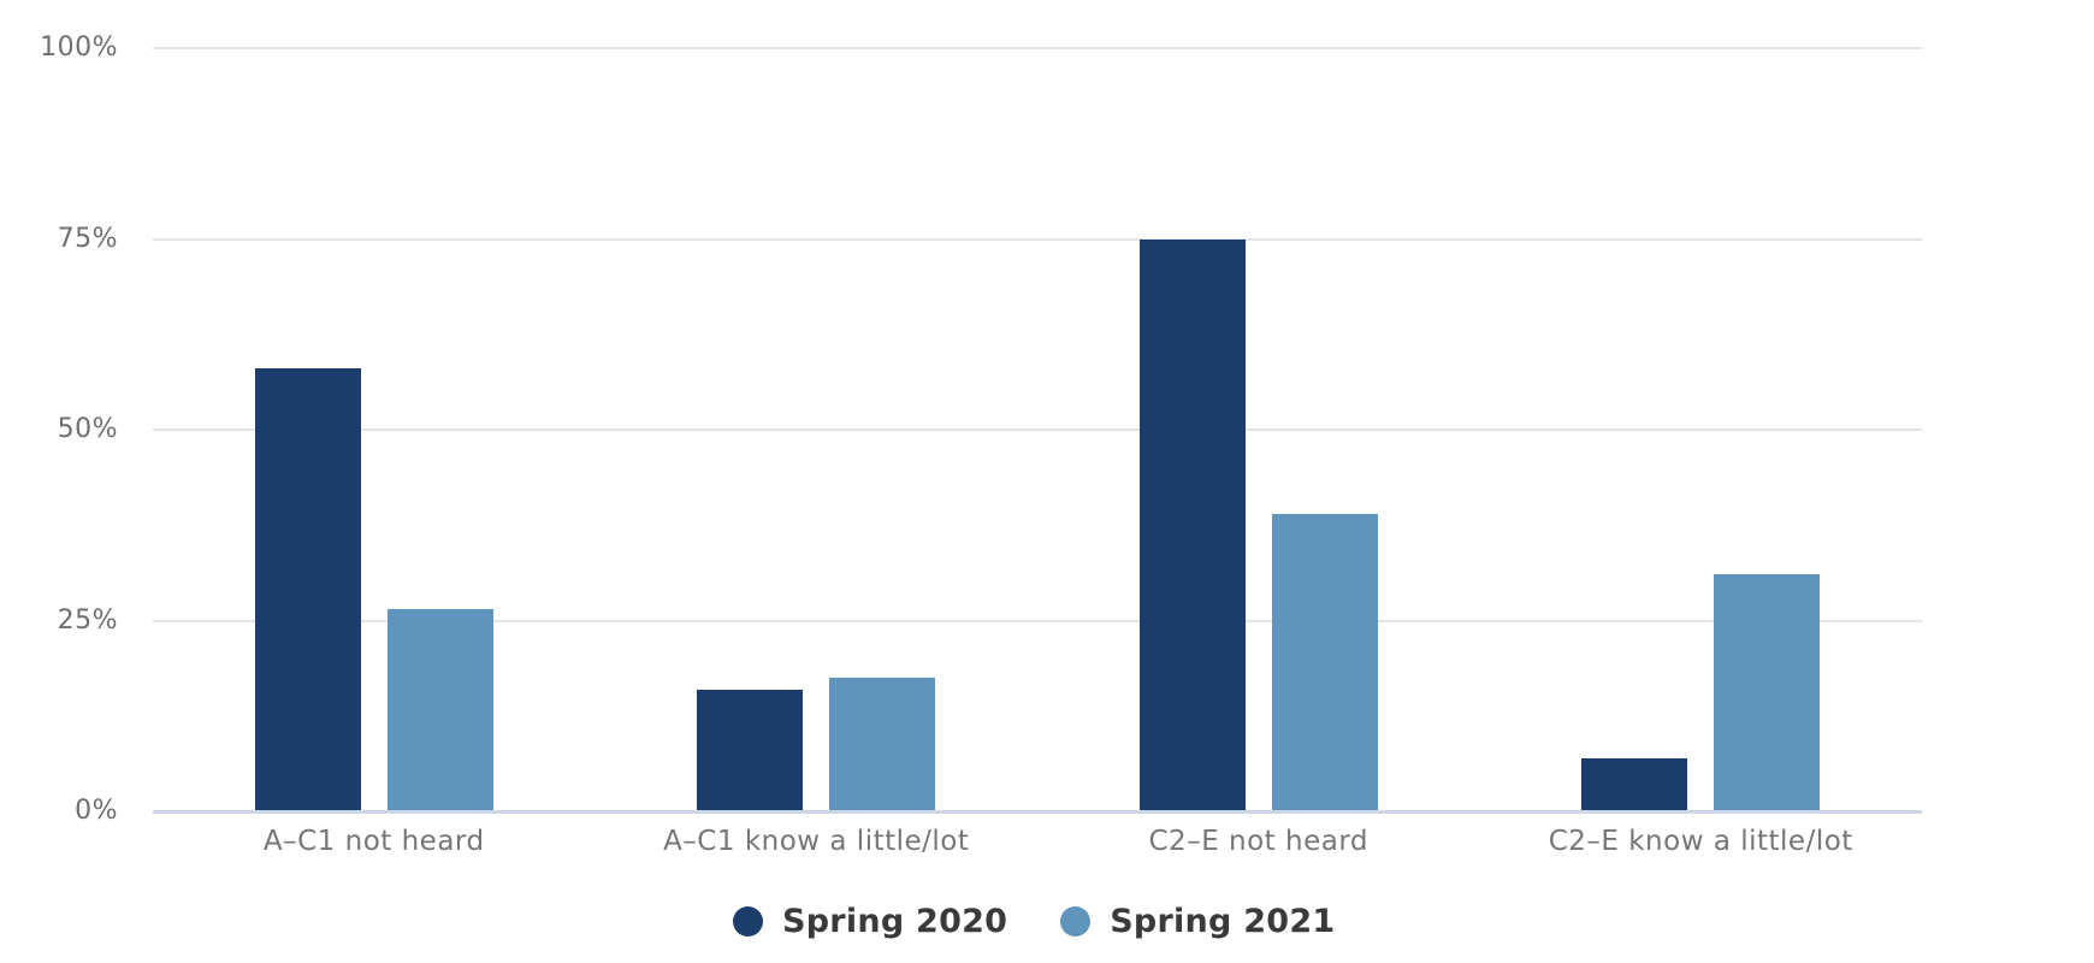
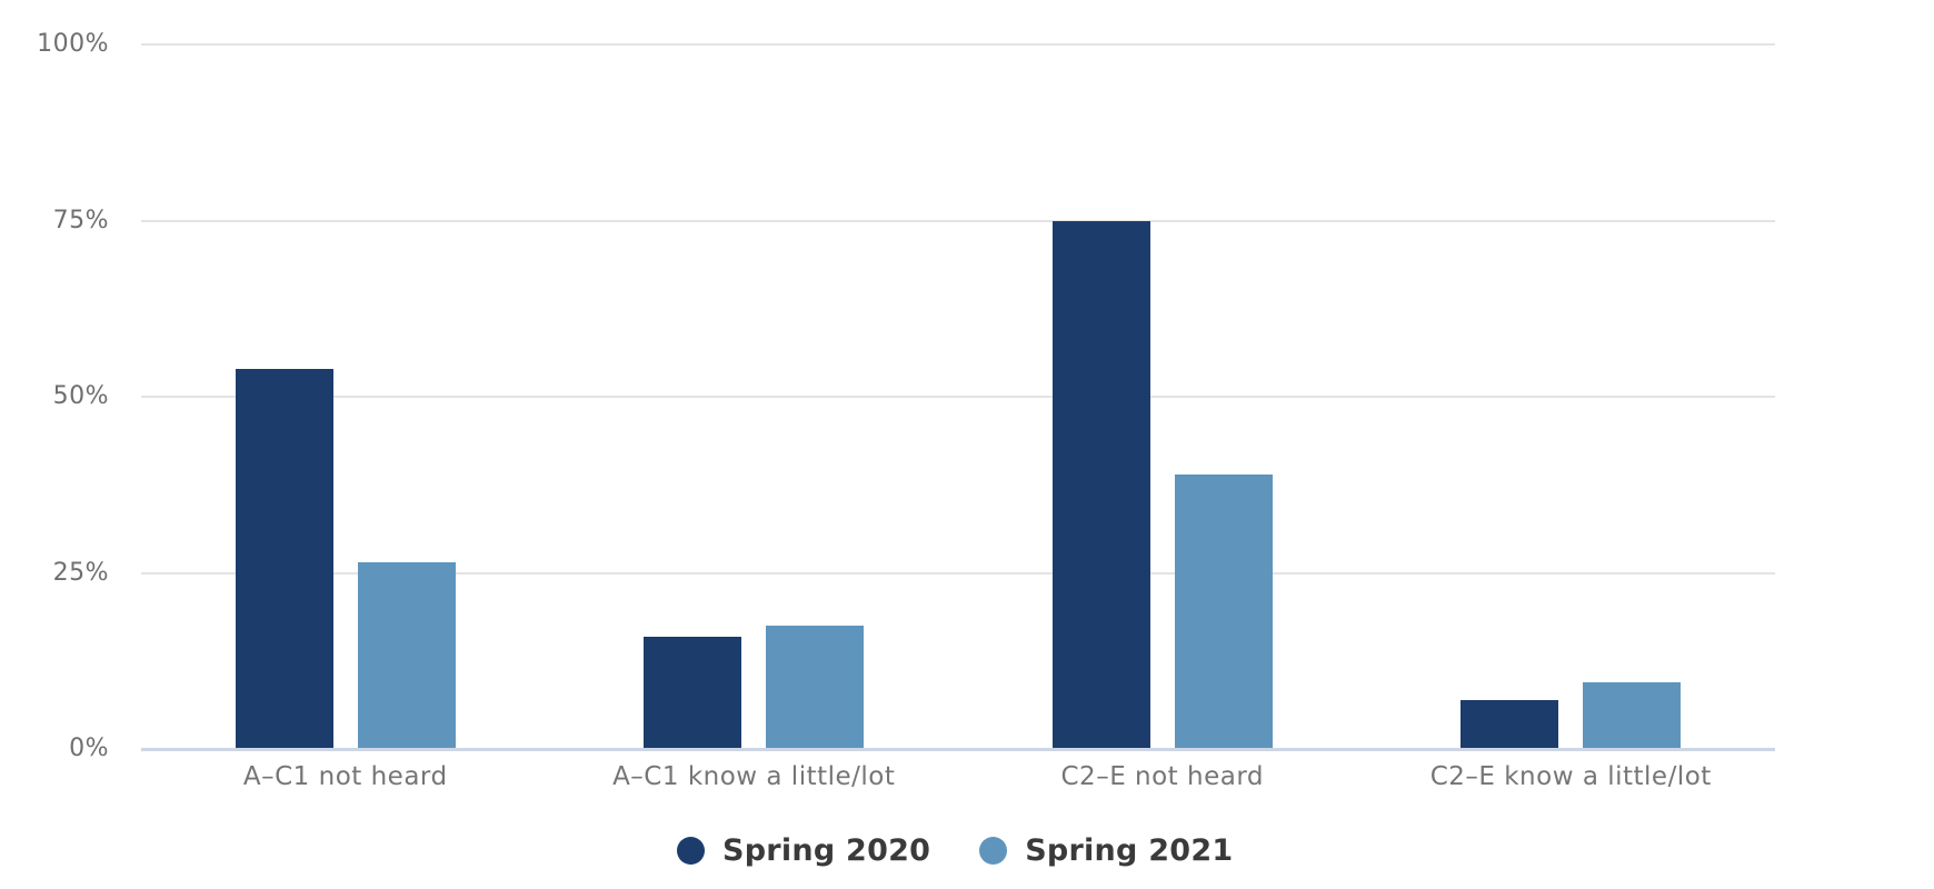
Spring 2020/A–C1 not heard: 58% -> 54%
Spring 2021/C2–E know a little/lot: 31% -> 10%
